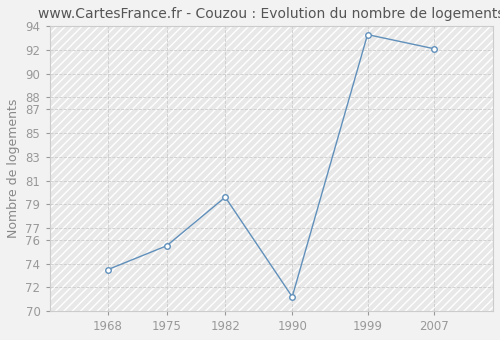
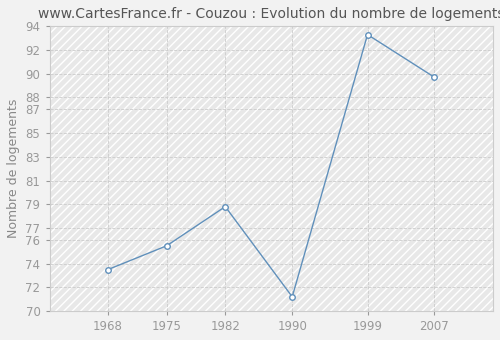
1982: 79.6 -> 78.8
2007: 92.1 -> 89.7
